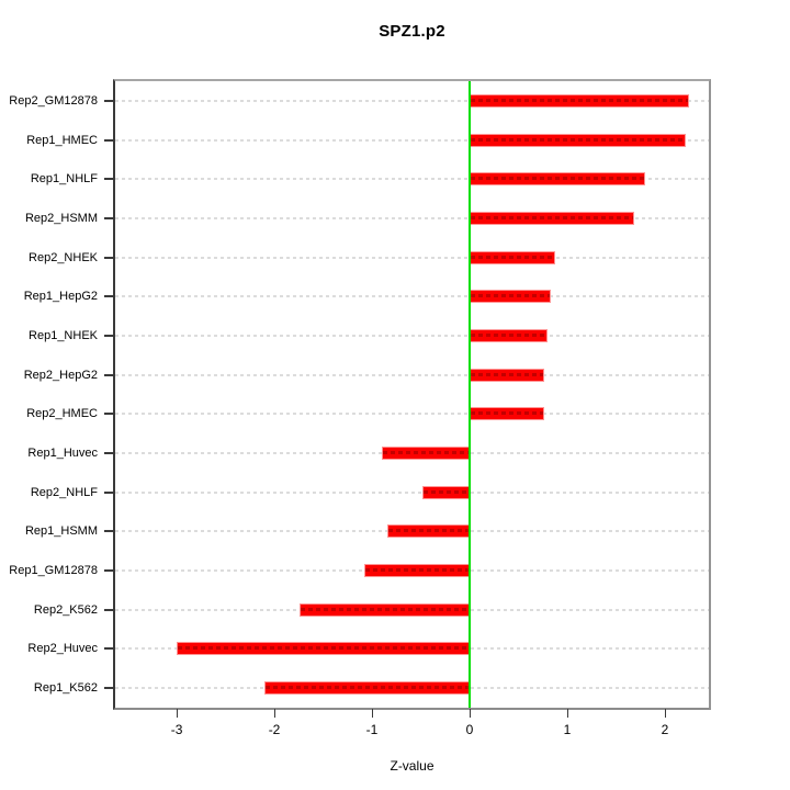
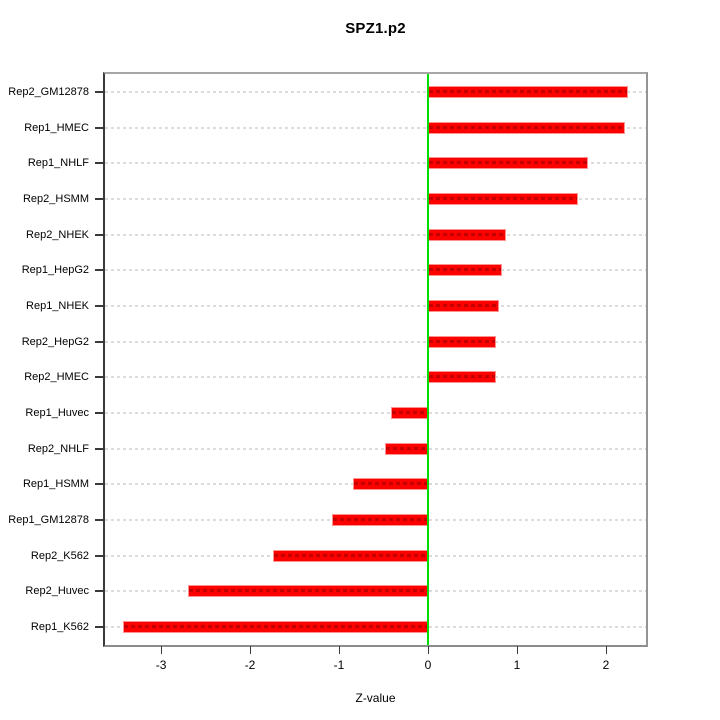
Rep1_Huvec: -0.9 -> -0.4
Rep2_Huvec: -3.0 -> -2.7
Rep1_K562: -2.1 -> -3.4
